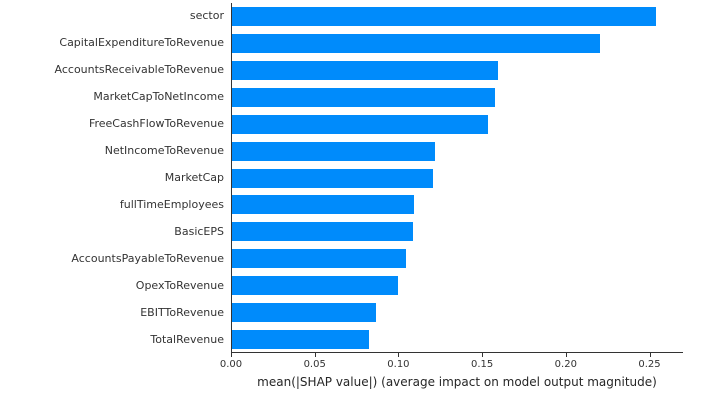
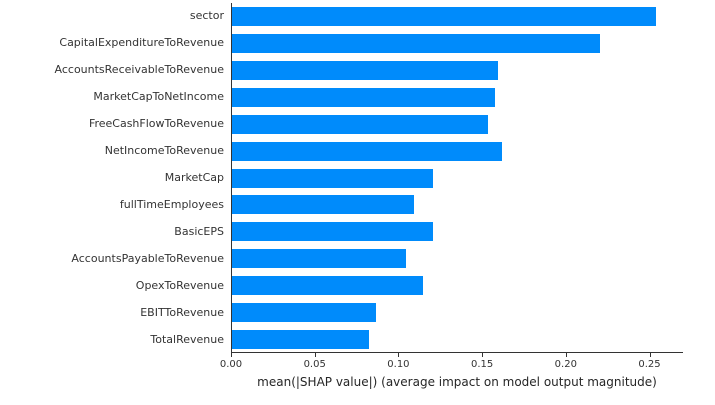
NetIncomeToRevenue: 0.121 -> 0.161
BasicEPS: 0.108 -> 0.120
OpexToRevenue: 0.099 -> 0.114
